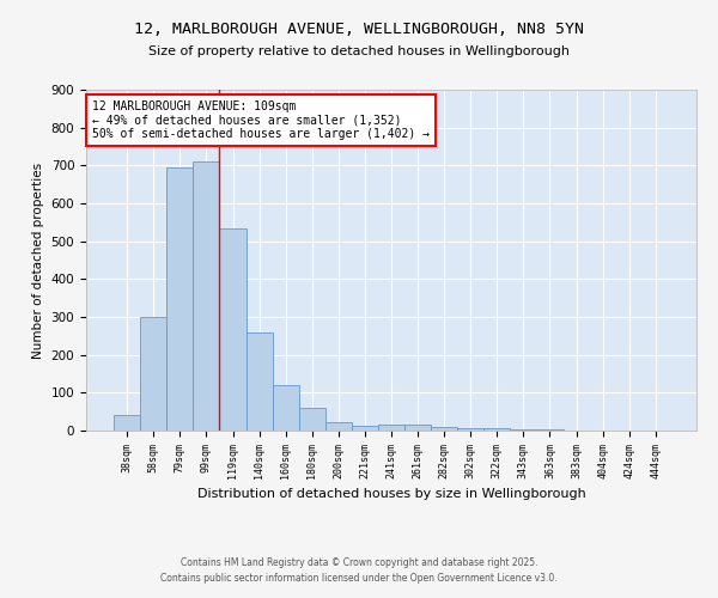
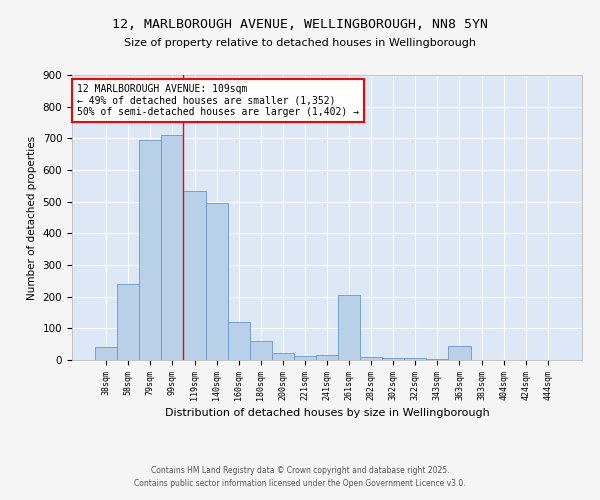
58sqm: 300 -> 240
140sqm: 260 -> 495
261sqm: 15 -> 205
363sqm: 2 -> 45
